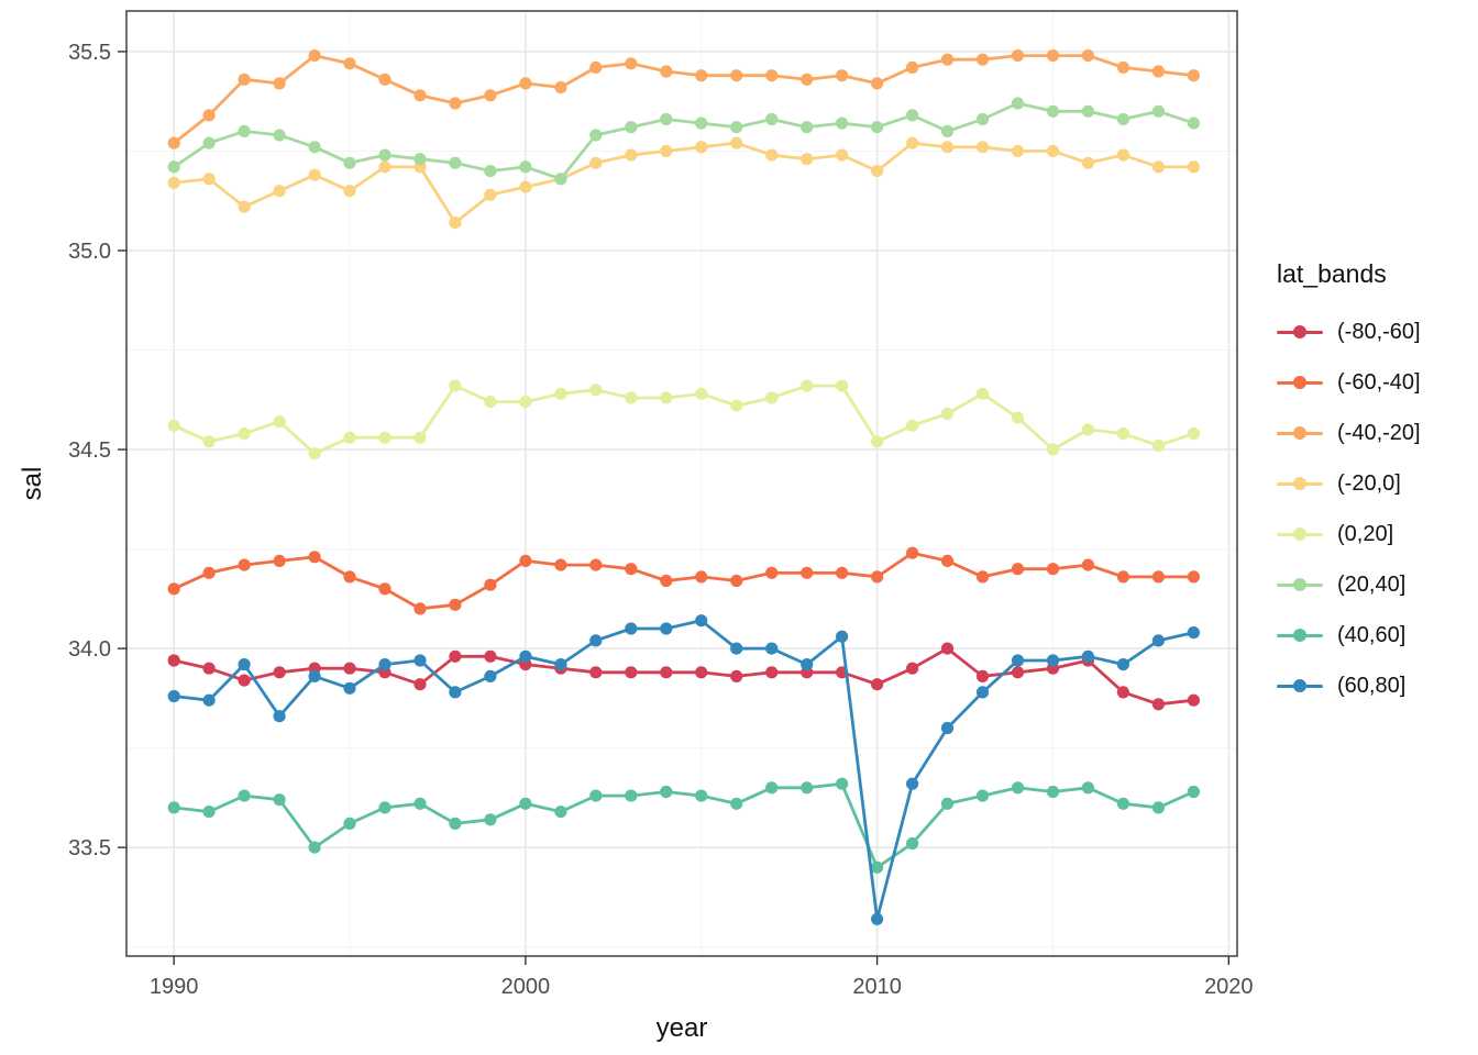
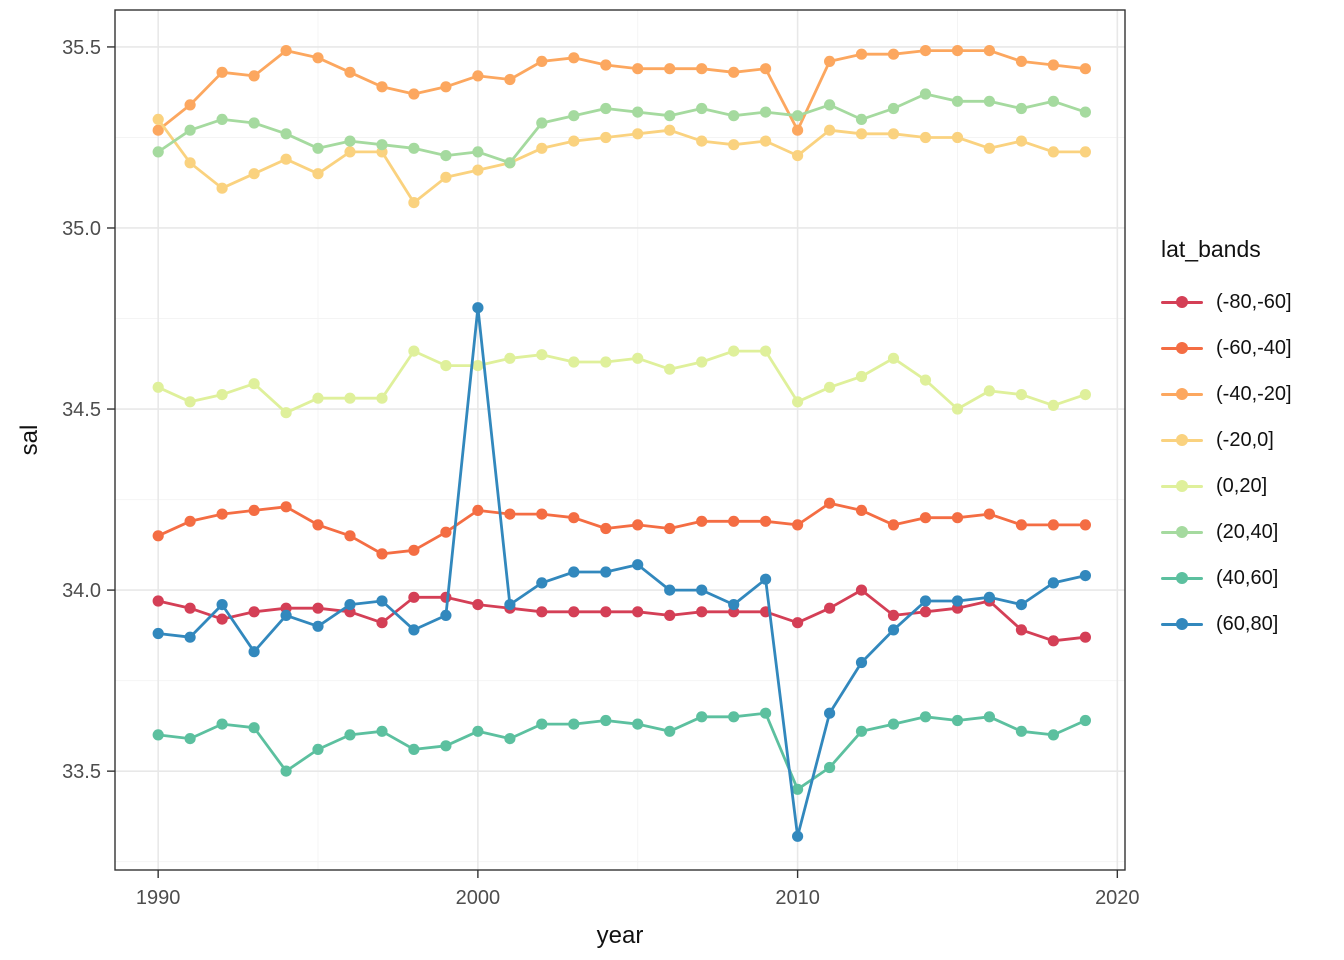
(-20,0]/1990: 35.17 -> 35.30
(60,80]/2000: 33.98 -> 34.78
(-40,-20]/2010: 35.42 -> 35.27
